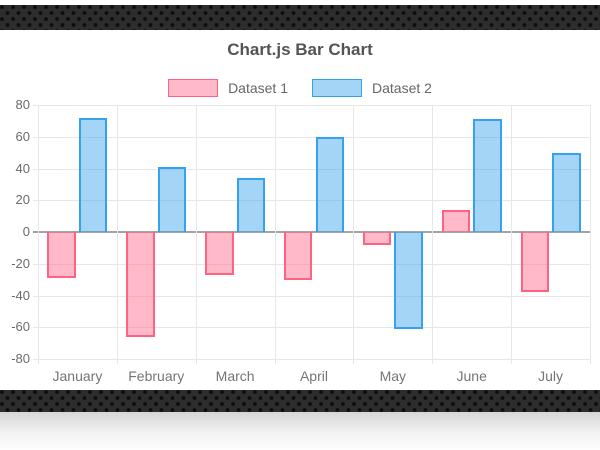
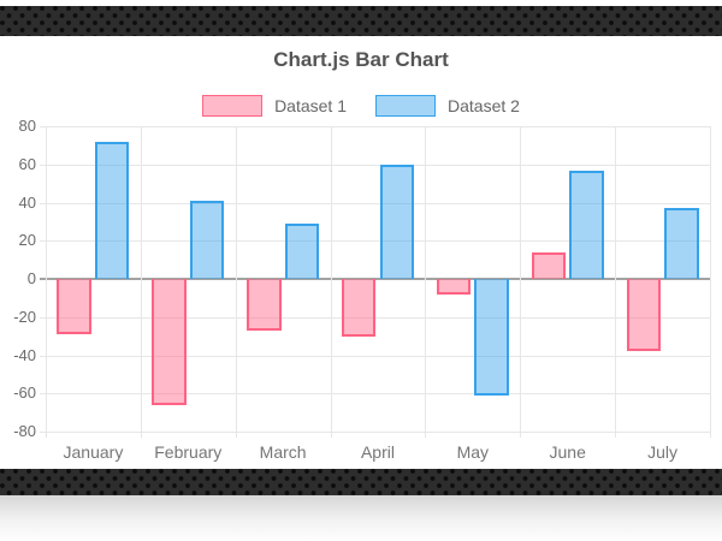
Dataset 2/March: 34 -> 29
Dataset 2/June: 71 -> 57
Dataset 2/July: 50 -> 37
